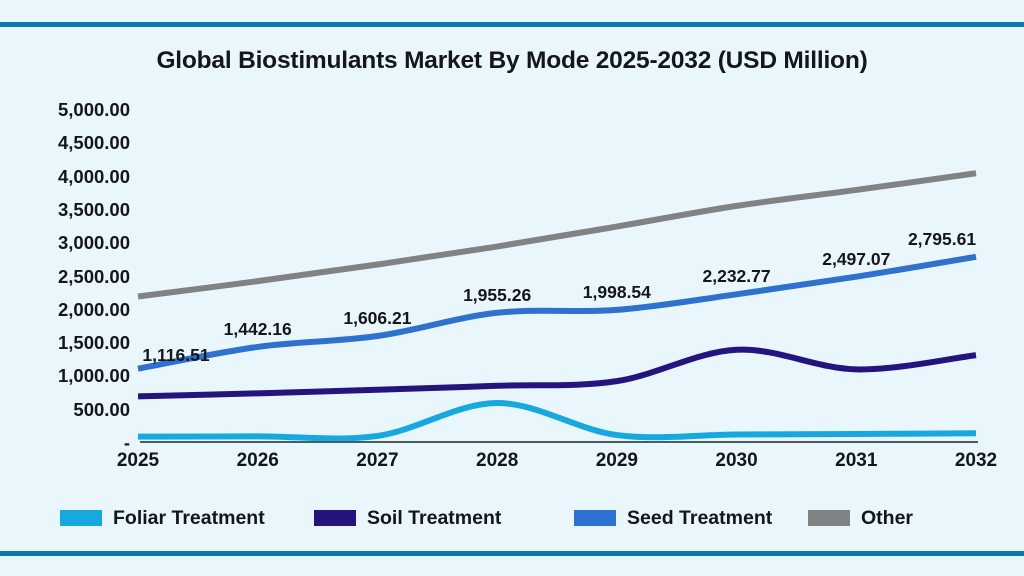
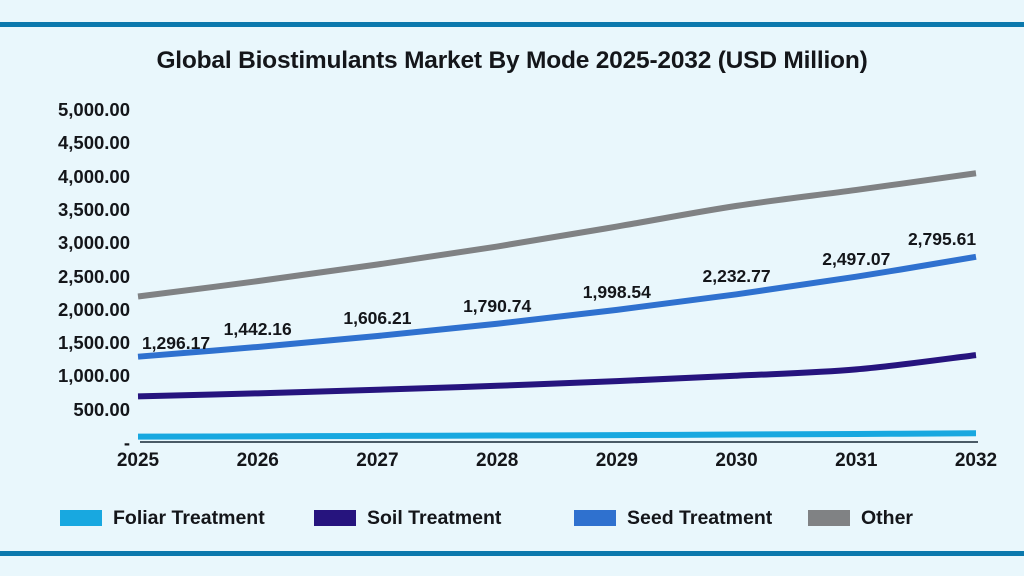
Seed Treatment/2025: 1,116.51 -> 1,296.17
Foliar Treatment/2028: 600 -> 100
Seed Treatment/2028: 1,955.26 -> 1,790.74
Soil Treatment/2030: 1400 -> 1000
